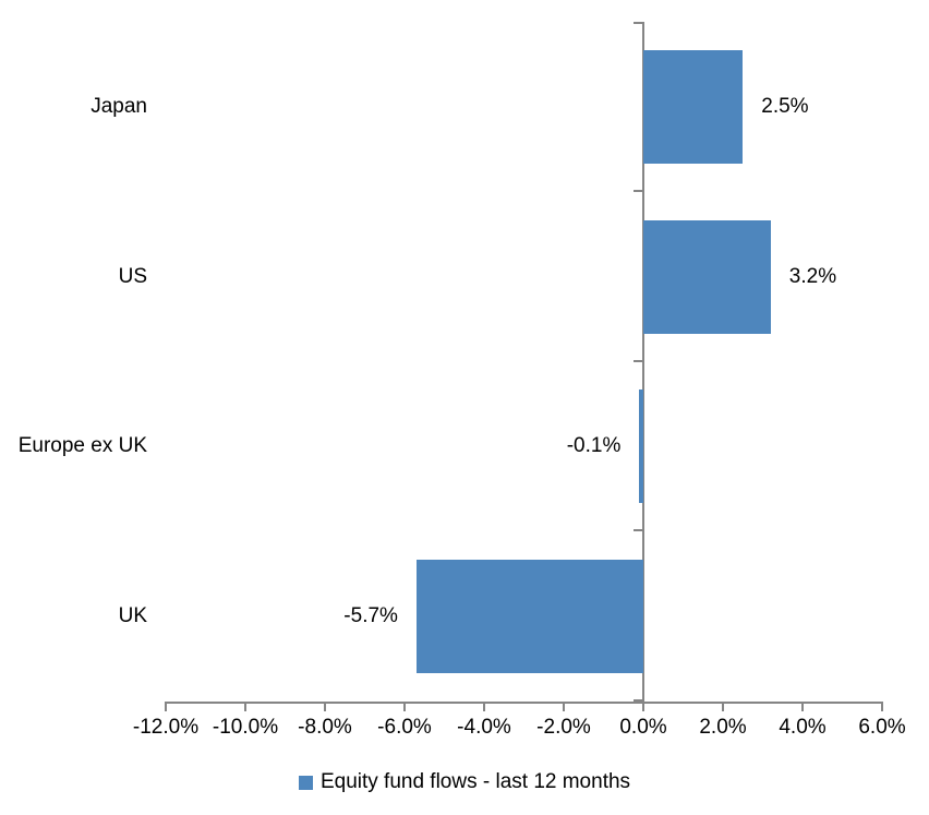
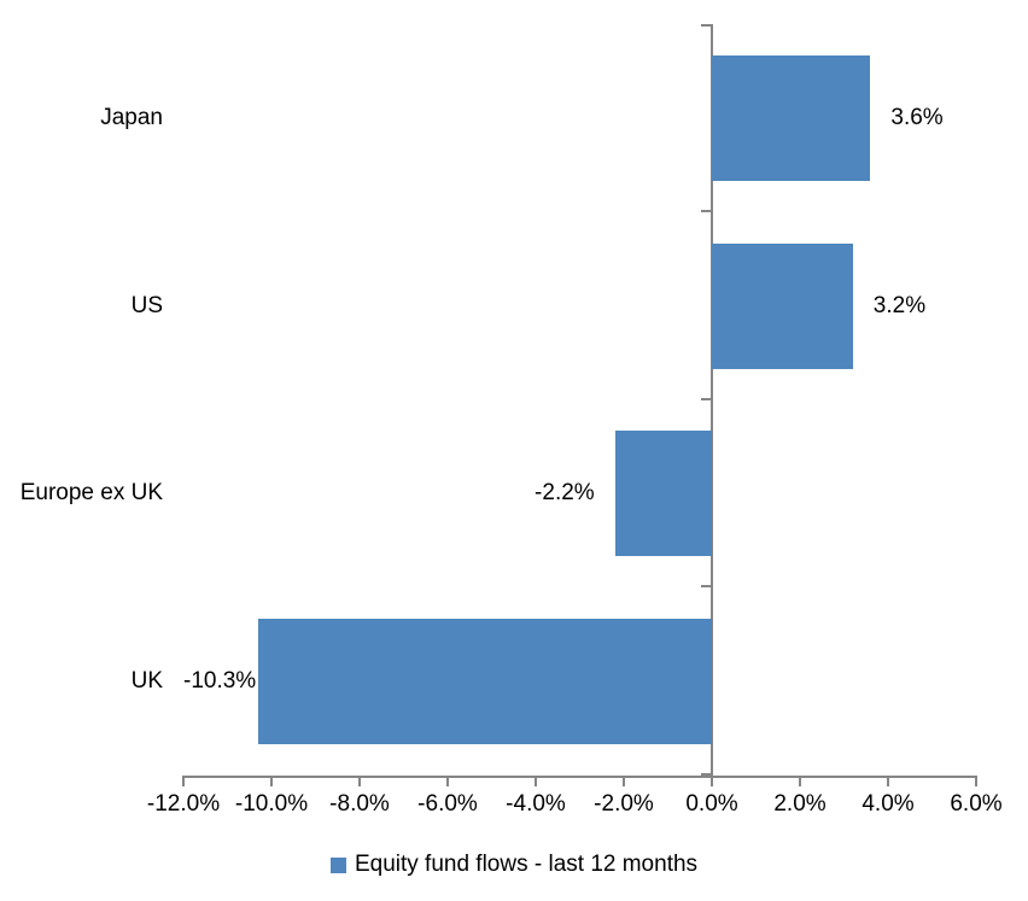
Japan: 2.5% -> 3.6%
Europe ex UK: -0.1% -> -2.2%
UK: -5.7% -> -10.3%
